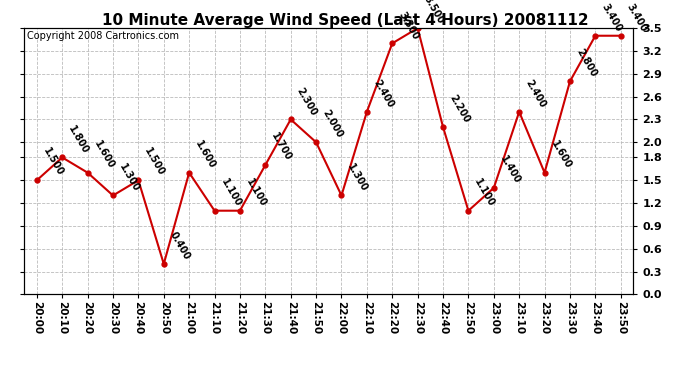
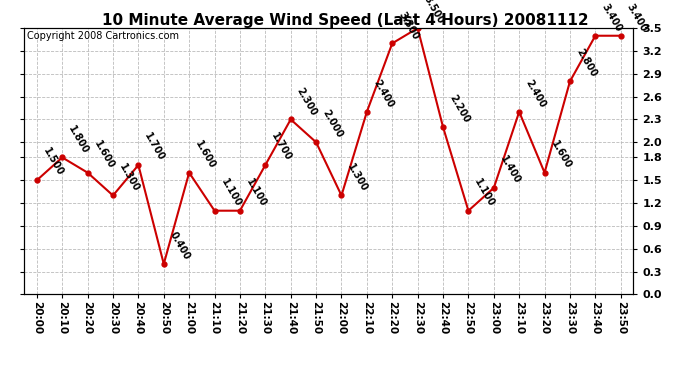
20:40: 1.500 -> 1.700
